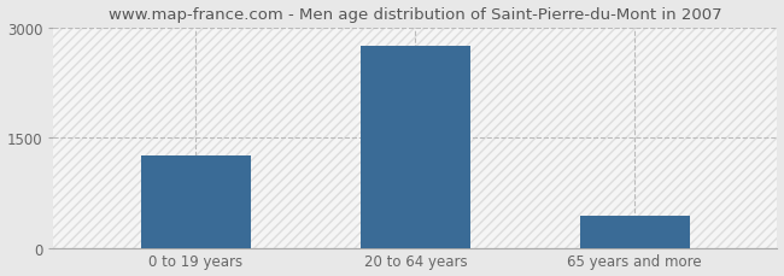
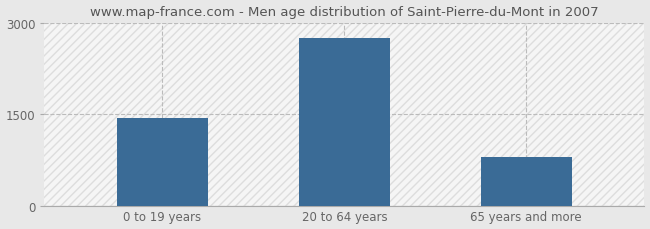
0 to 19 years: 1250 -> 1440
65 years and more: 430 -> 800
